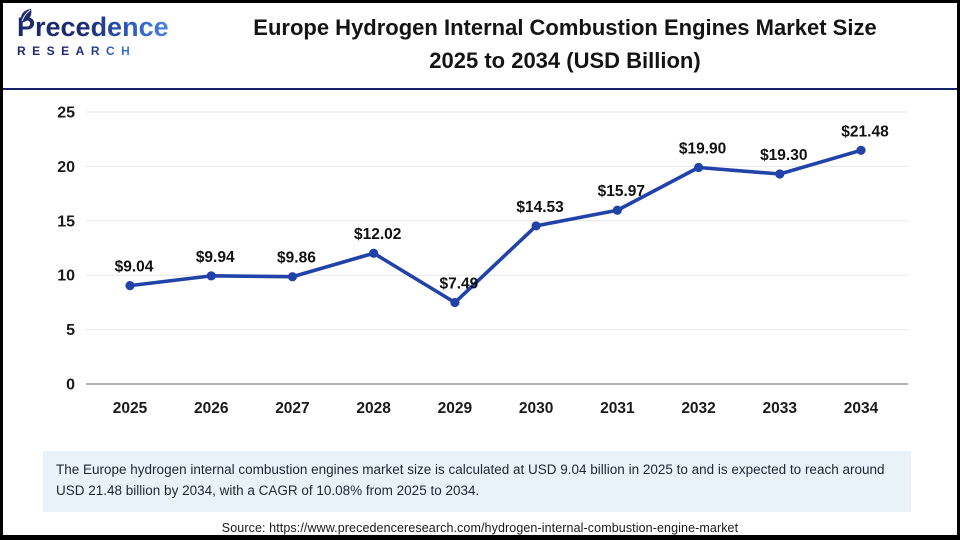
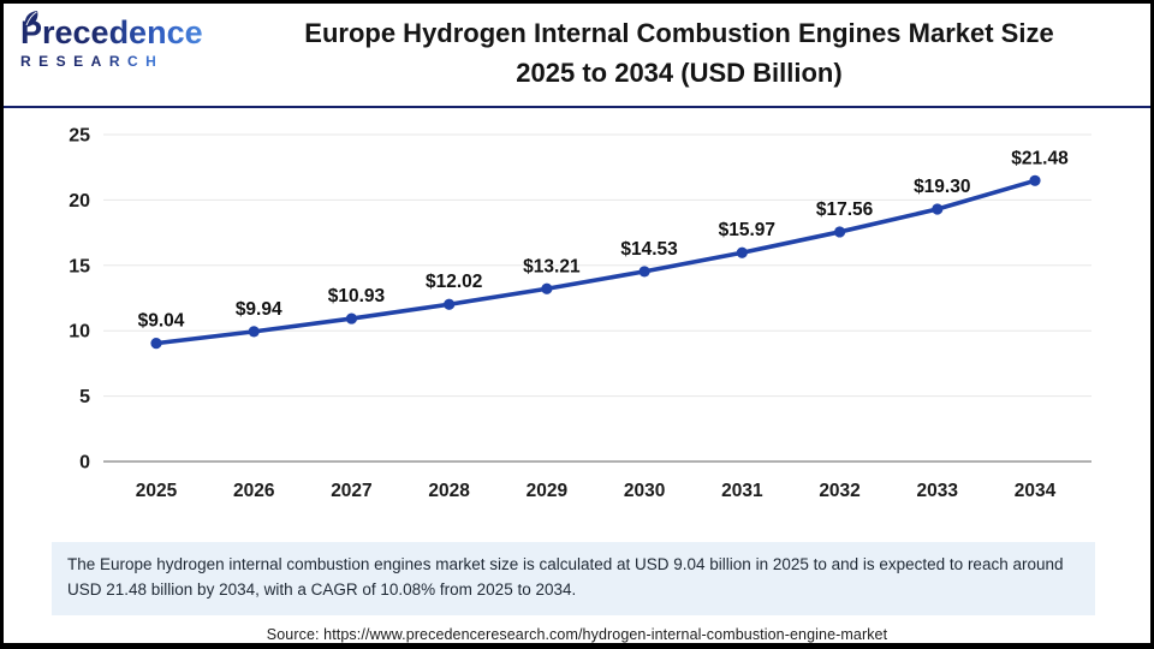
2027: $9.86 -> $10.93
2029: $7.49 -> $13.21
2032: $19.90 -> $17.56
